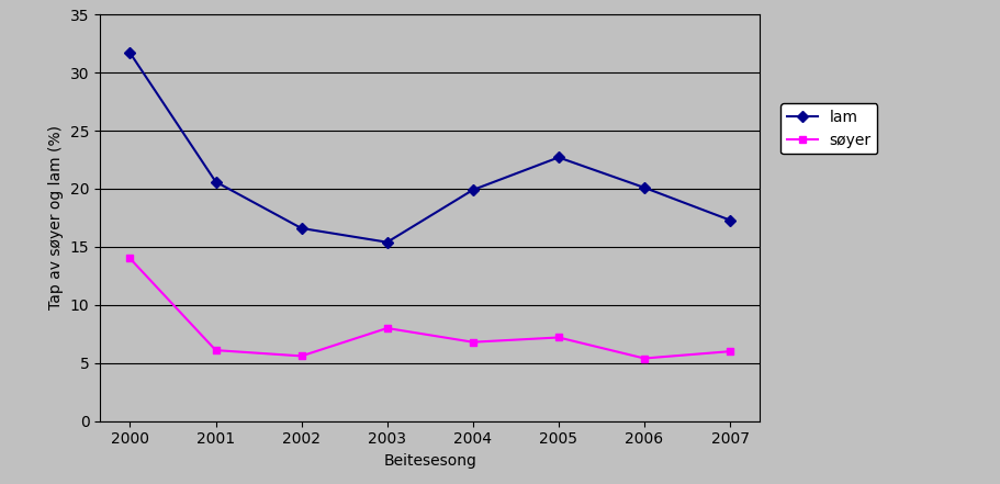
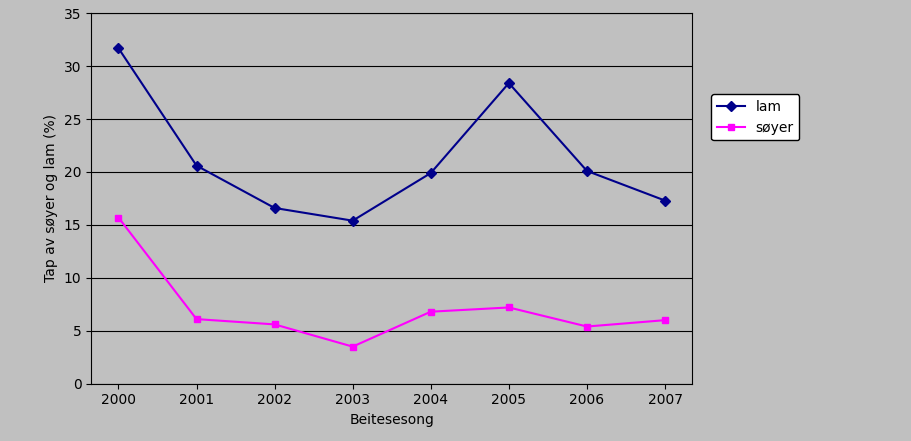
søyer/2000: 14.0 -> 15.7
søyer/2003: 8.0 -> 3.5
lam/2005: 22.7 -> 28.4
